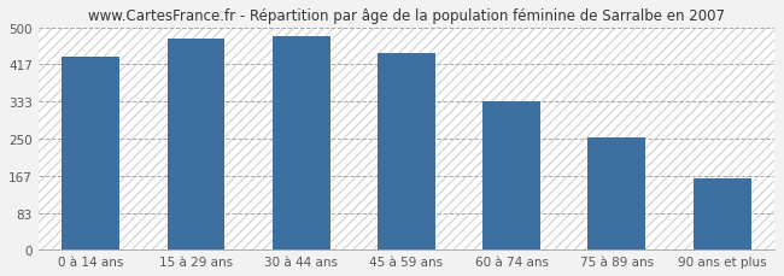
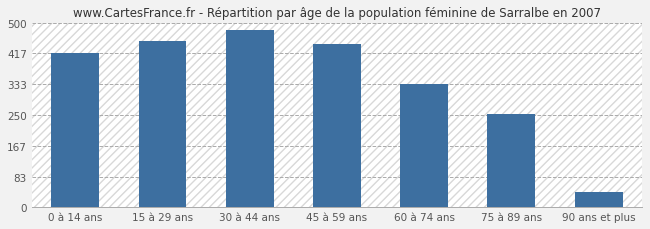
0 à 14 ans: 435 -> 417
15 à 29 ans: 475 -> 450
90 ans et plus: 160 -> 40
